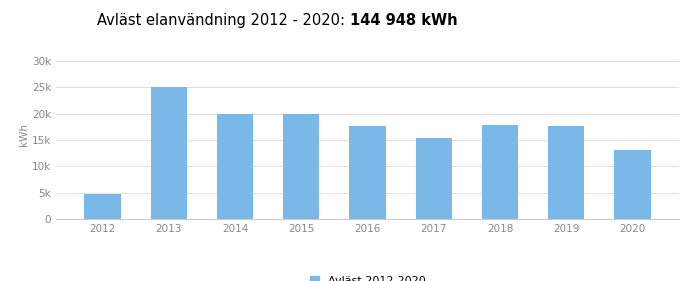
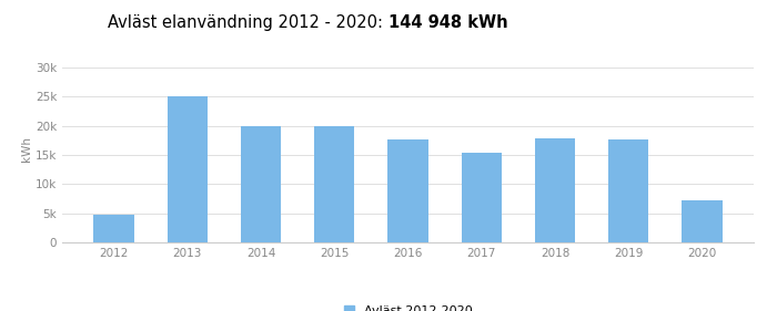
2020: 13.2k -> 7.2k
